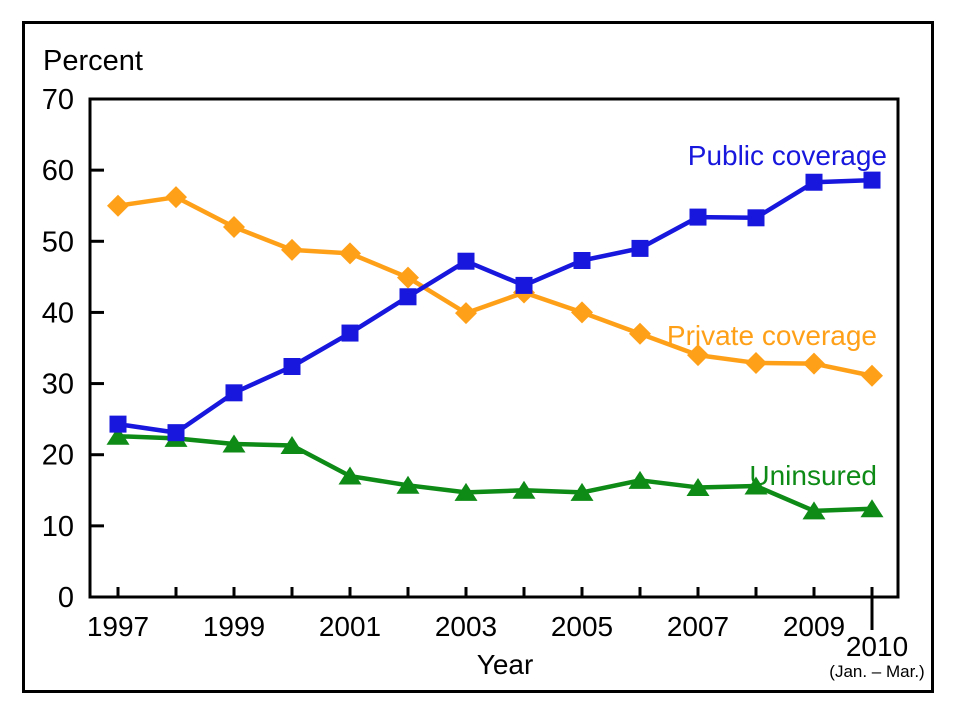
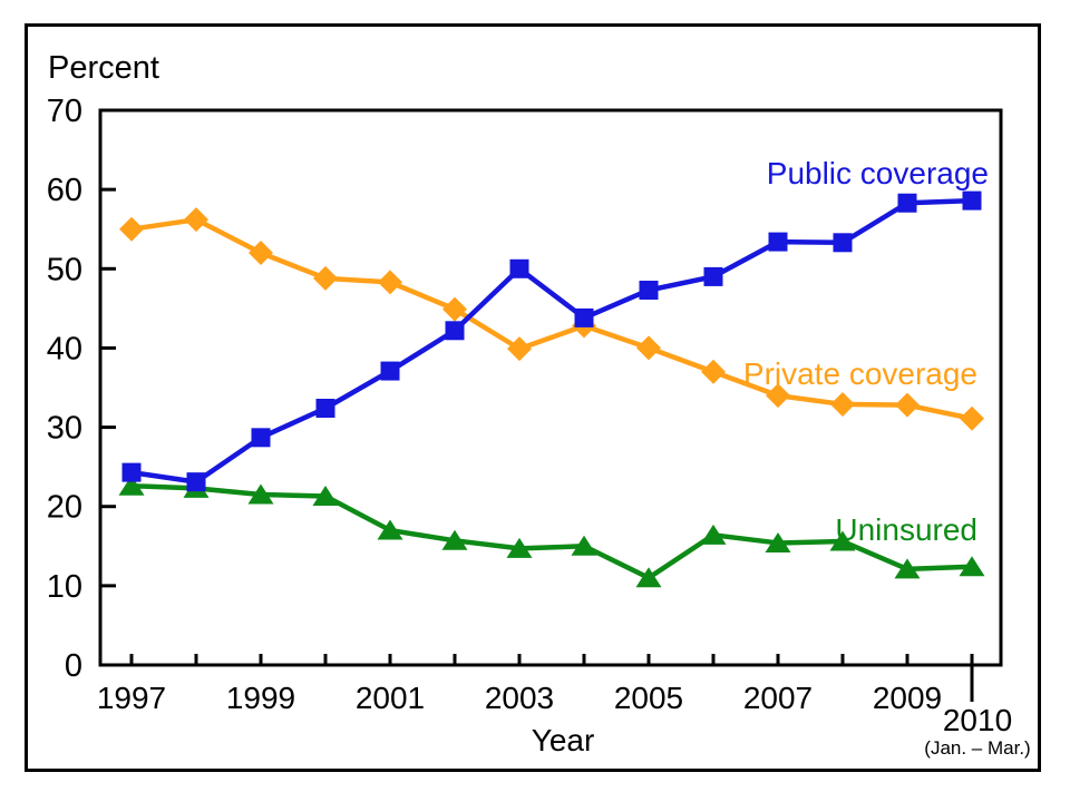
Public coverage/2003: 47 -> 50
Uninsured/2005: 15 -> 11
